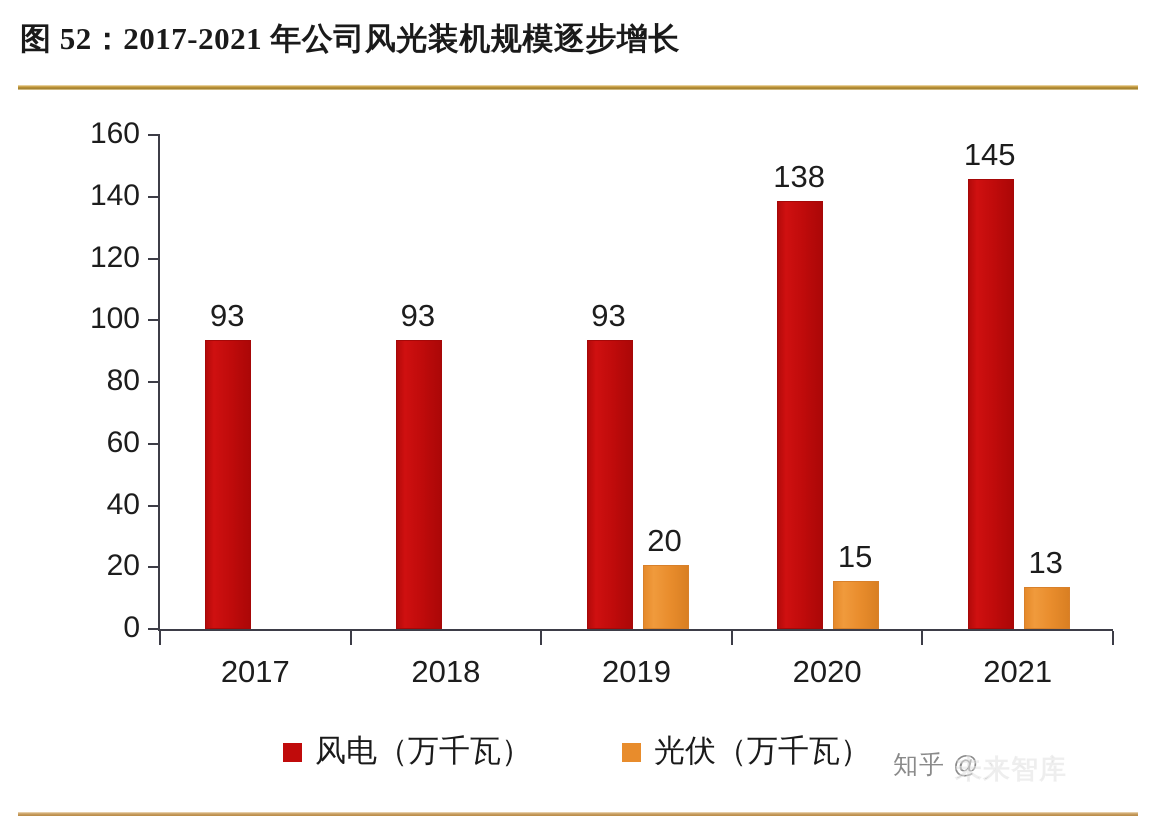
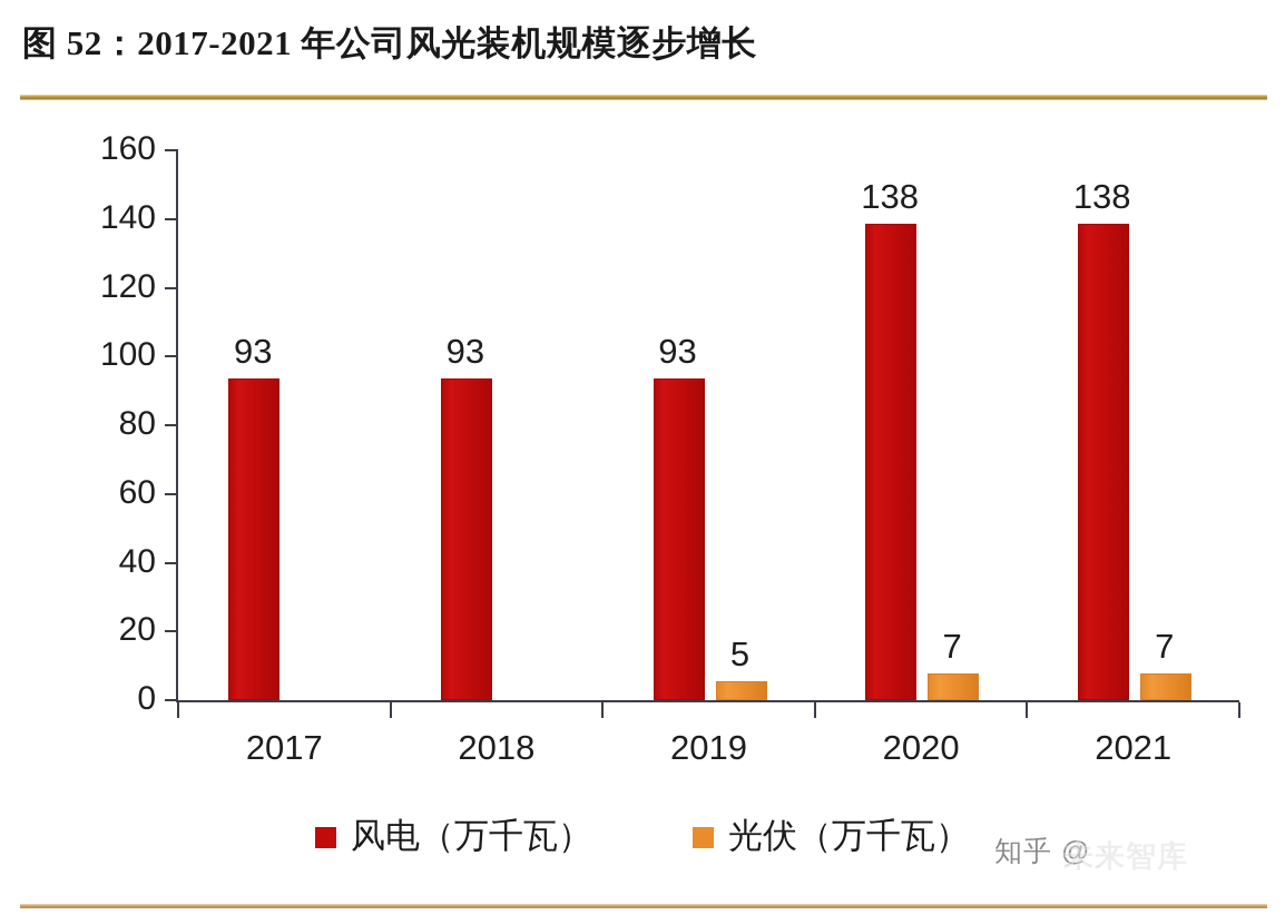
光伏（万千瓦）/2019: 20 -> 5
光伏（万千瓦）/2020: 15 -> 7
风电（万千瓦）/2021: 145 -> 138
光伏（万千瓦）/2021: 13 -> 7
